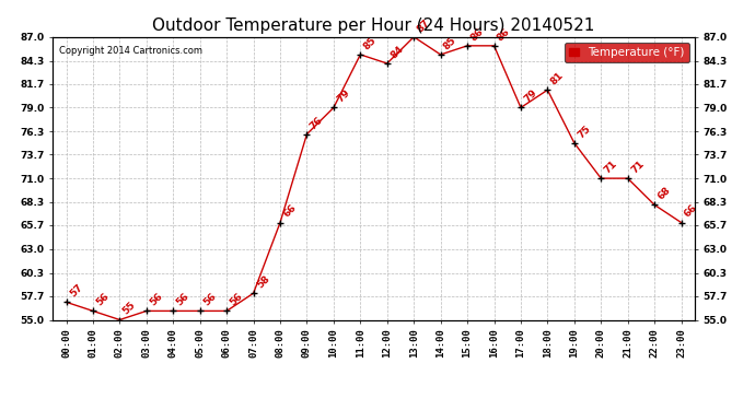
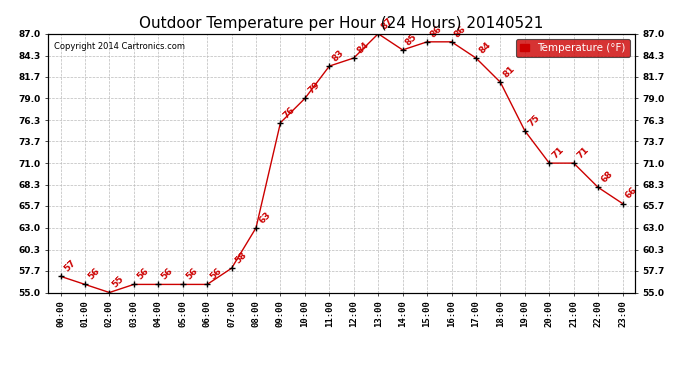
08:00: 66 -> 63
11:00: 85 -> 83
17:00: 79 -> 84
